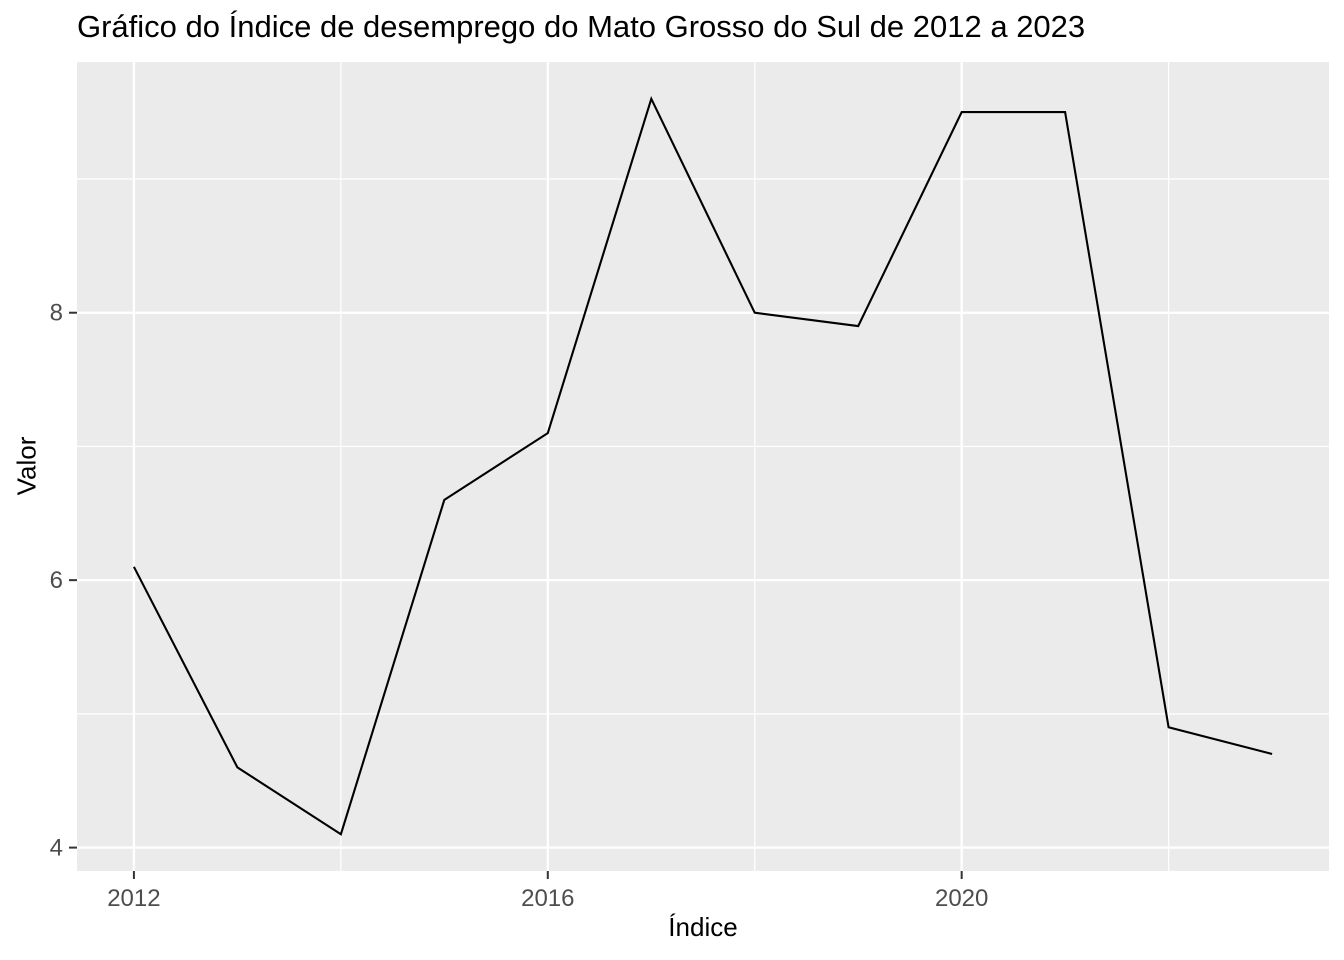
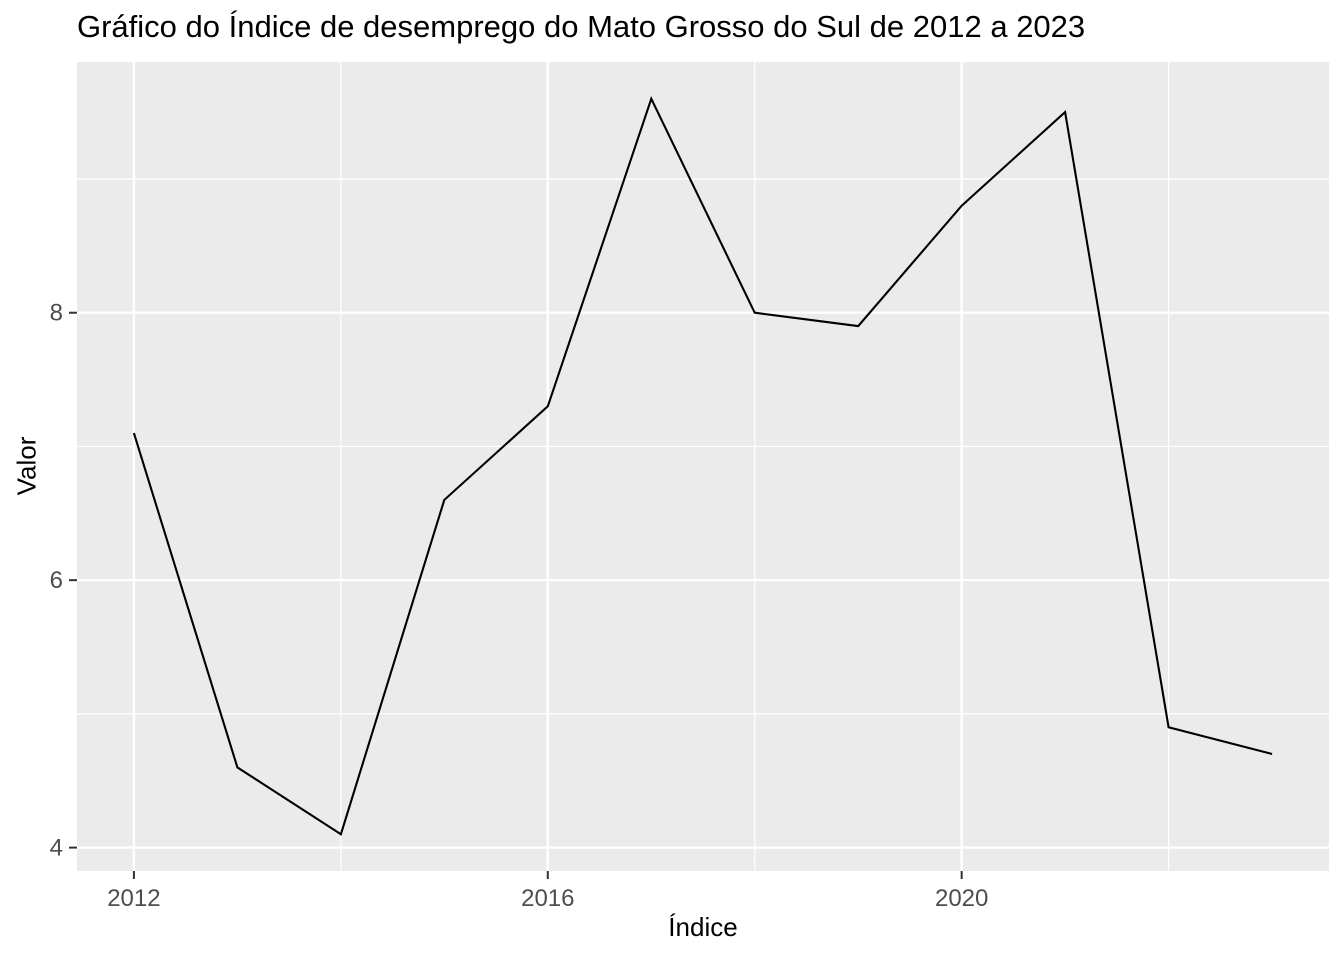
2012: 6.1 -> 7.1
2016: 7.1 -> 7.3
2020: 9.5 -> 8.8
